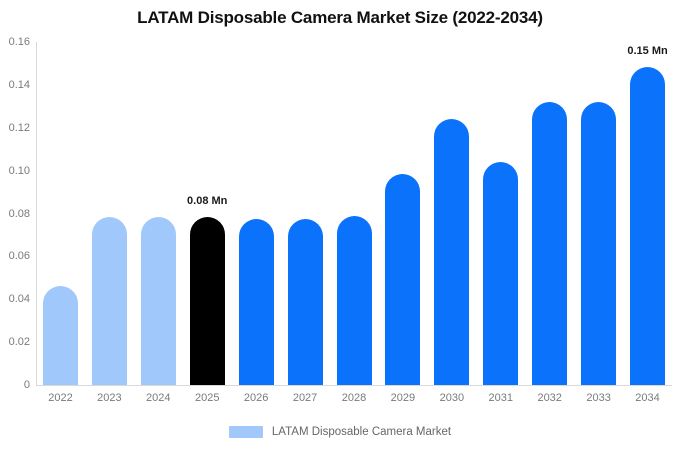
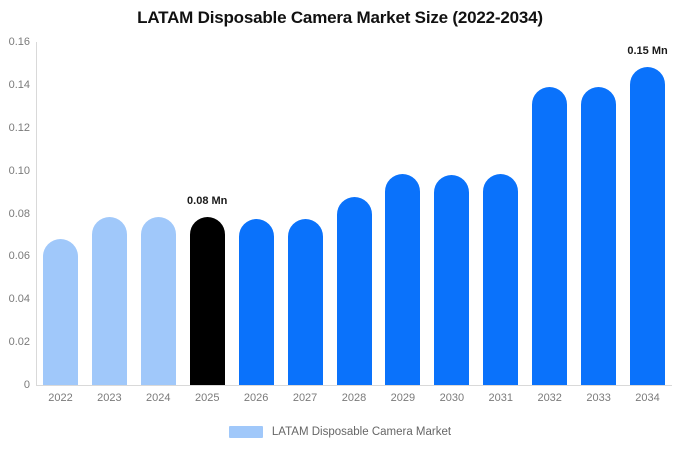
2022: 0.046 -> 0.068
2028: 0.079 -> 0.087
2030: 0.124 -> 0.098
2031: 0.104 -> 0.099
2032: 0.132 -> 0.139
2033: 0.132 -> 0.139
